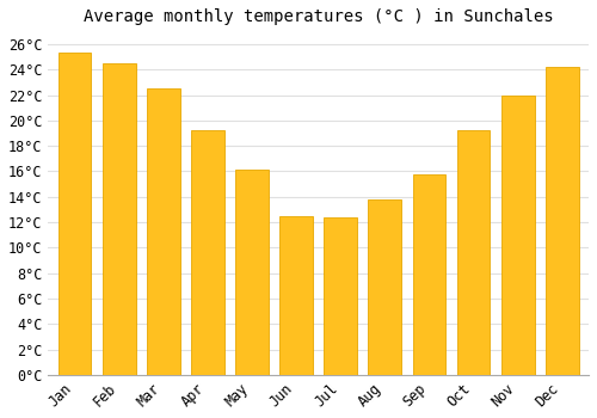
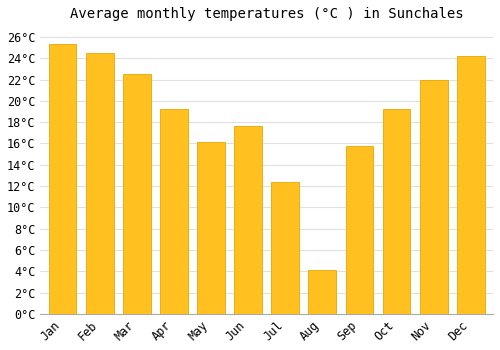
Jun: 12.5°C -> 17.6°C
Aug: 13.8°C -> 4.1°C
